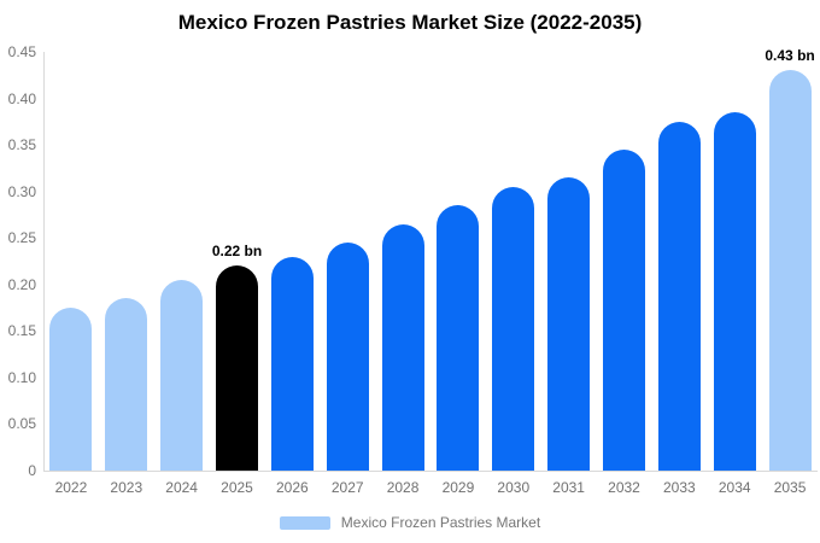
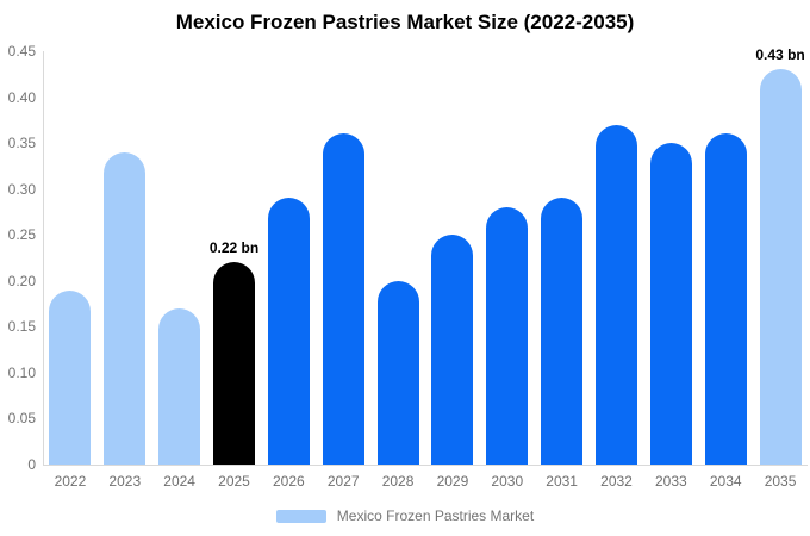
2022: 0.17 -> 0.19
2023: 0.18 -> 0.34
2024: 0.20 -> 0.17
2026: 0.23 -> 0.29
2027: 0.24 -> 0.36
2028: 0.27 -> 0.20
2029: 0.28 -> 0.25
2030: 0.30 -> 0.28
2031: 0.32 -> 0.29
2032: 0.34 -> 0.37
2033: 0.38 -> 0.35
2034: 0.39 -> 0.36
